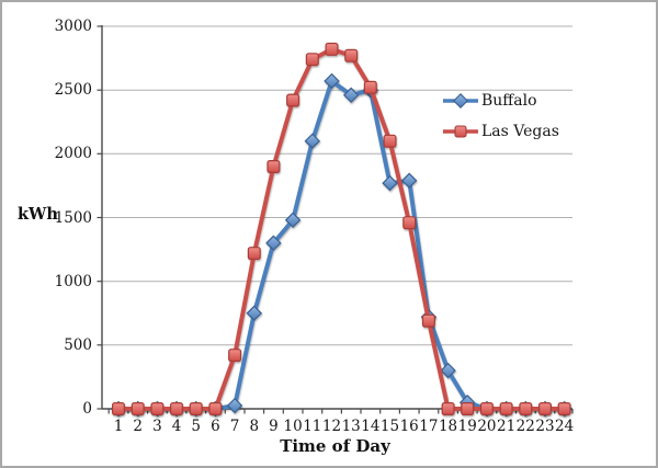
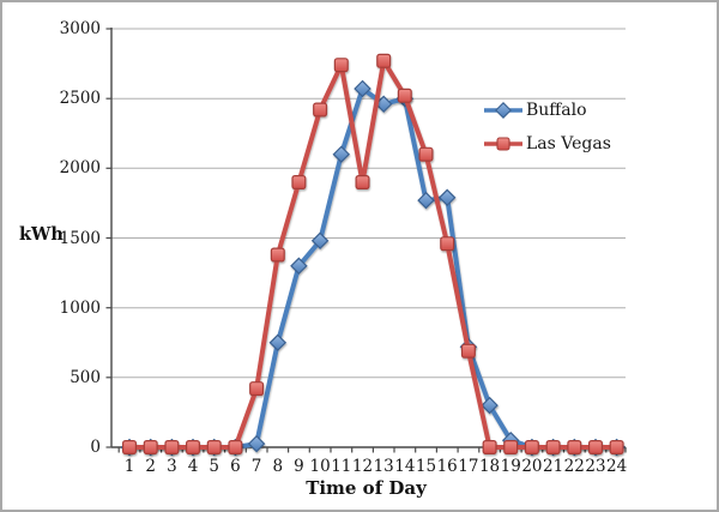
Las Vegas/8: 1220 -> 1380
Las Vegas/12: 2820 -> 1900
